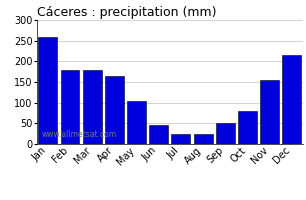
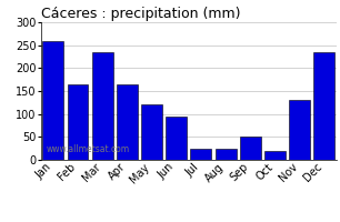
Feb: 180 -> 165
Mar: 180 -> 235
May: 105 -> 120
Jun: 45 -> 95
Oct: 80 -> 20
Nov: 155 -> 130
Dec: 215 -> 235
